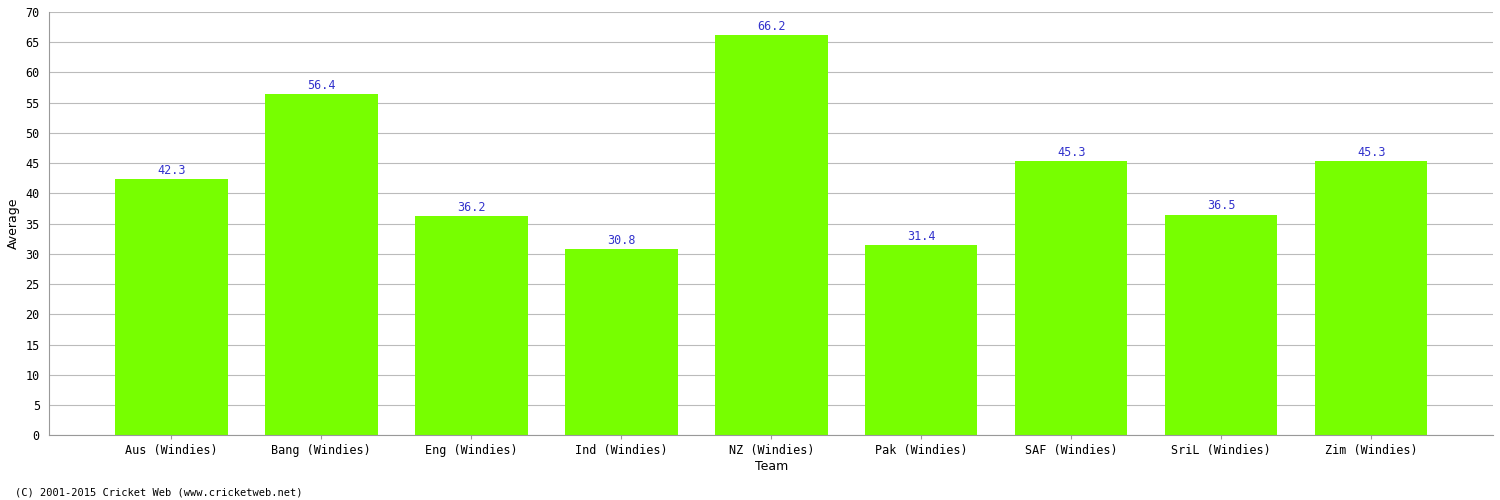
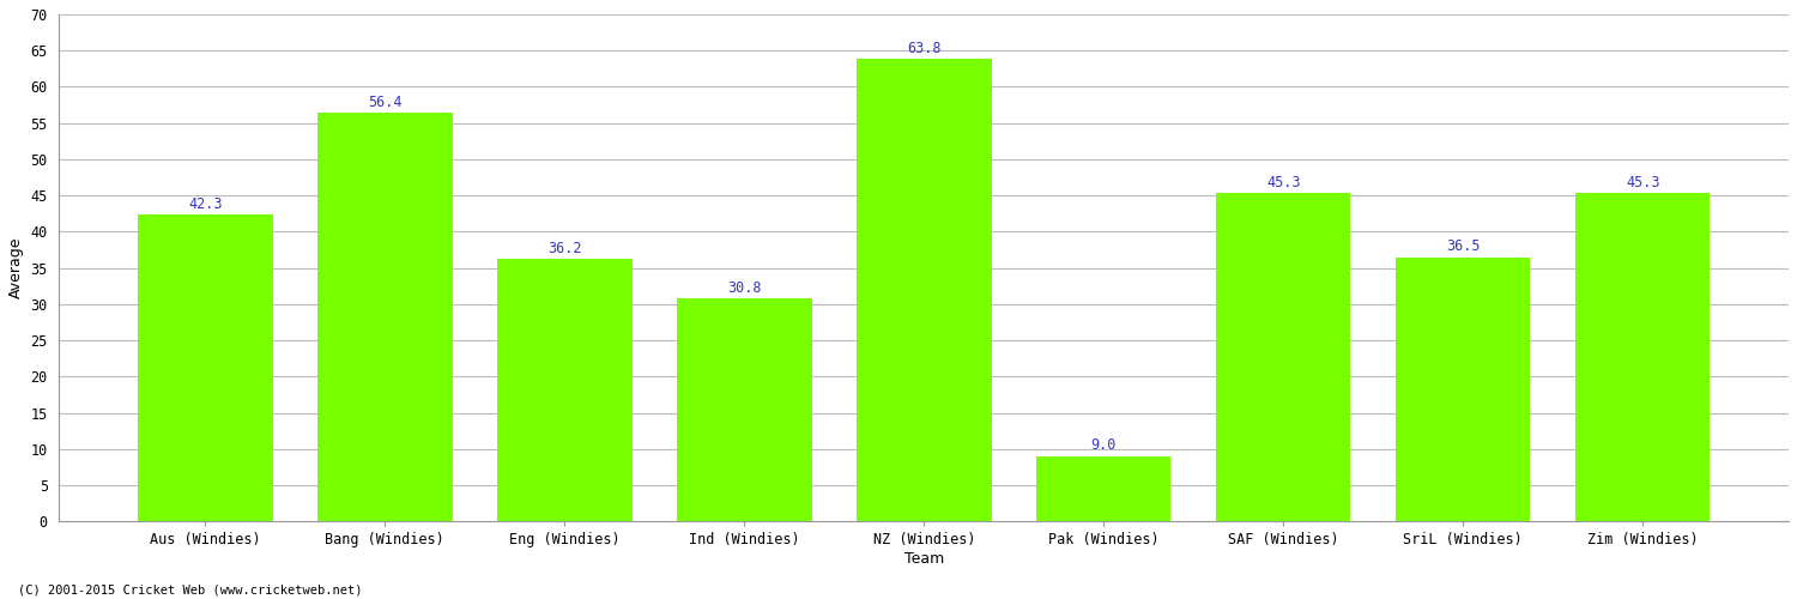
NZ (Windies): 66.2 -> 63.8
Pak (Windies): 31.4 -> 9.0
